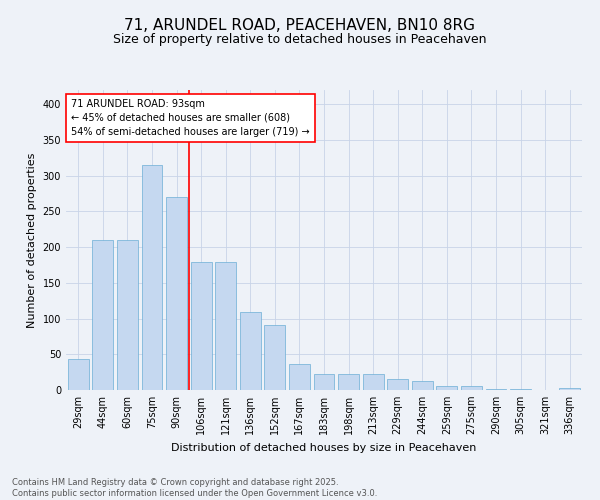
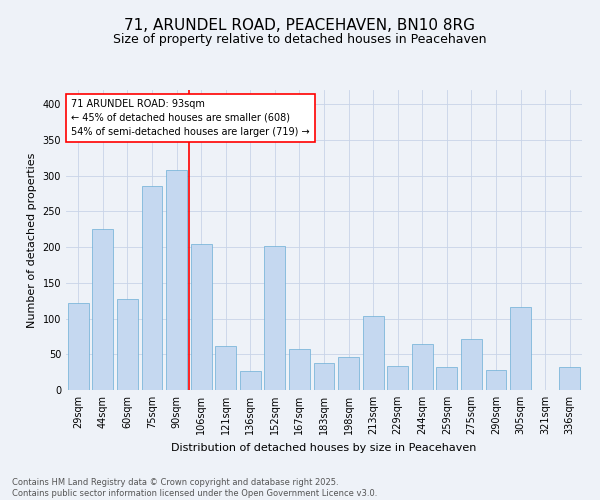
29sqm: 44 -> 122
44sqm: 210 -> 226
60sqm: 210 -> 128
75sqm: 315 -> 286
90sqm: 270 -> 308
106sqm: 179 -> 204
121sqm: 179 -> 62
136sqm: 109 -> 26
152sqm: 91 -> 202
167sqm: 37 -> 58
183sqm: 22 -> 38
198sqm: 22 -> 46
213sqm: 22 -> 104
229sqm: 15 -> 34
244sqm: 13 -> 64
259sqm: 5 -> 32
275sqm: 5 -> 72
290sqm: 2 -> 28
305sqm: 1 -> 116
336sqm: 3 -> 32
